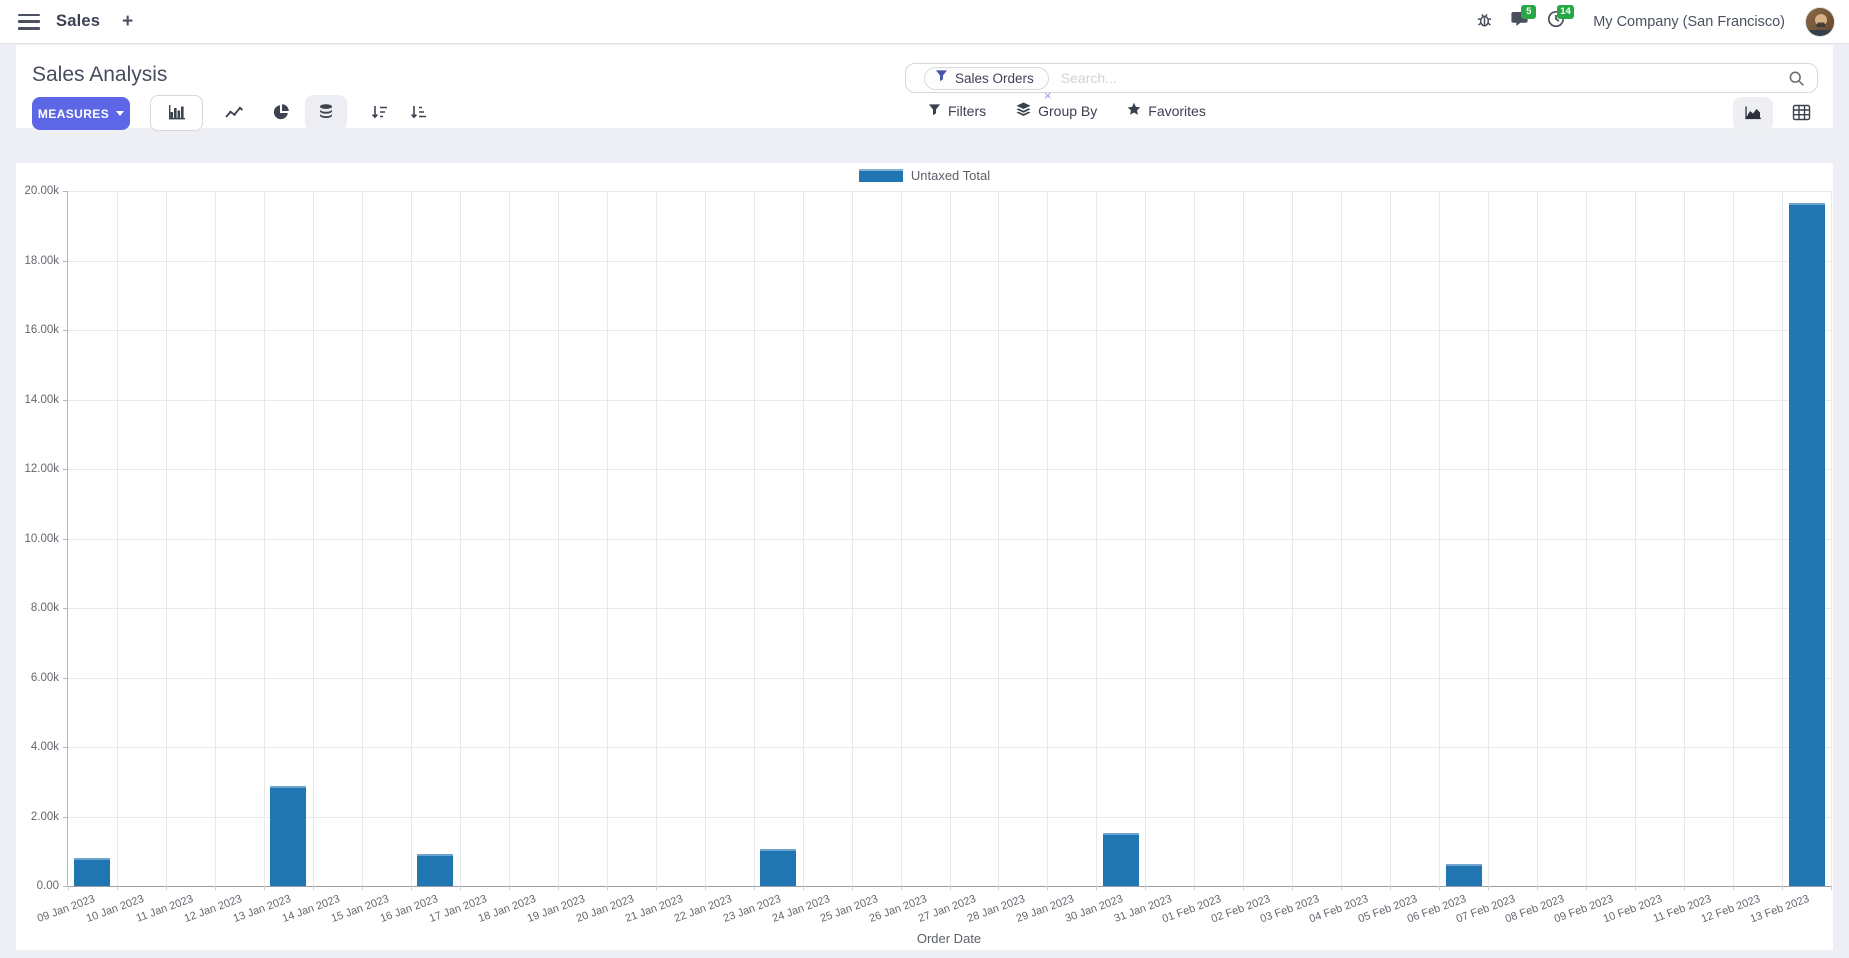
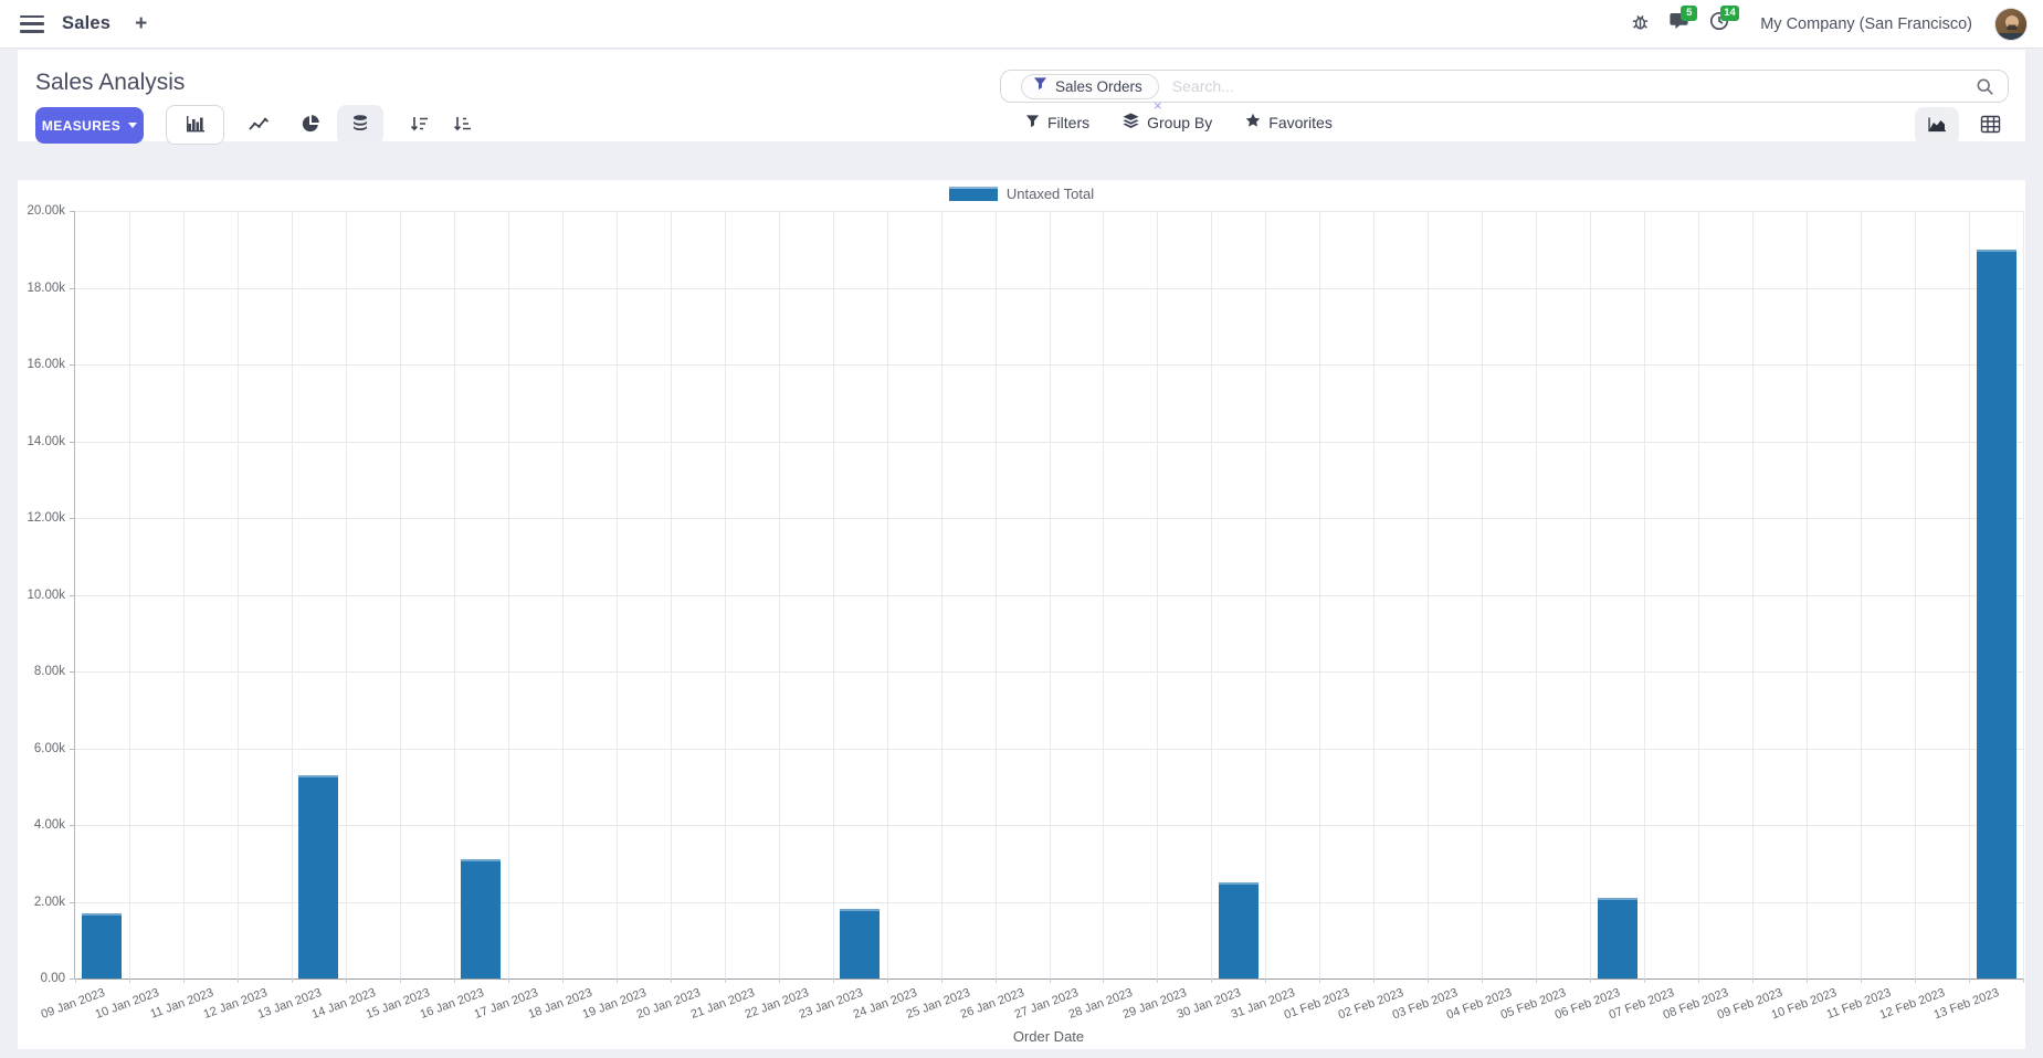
09 Jan 2023: 0.8k -> 1.7k
13 Jan 2023: 2.9k -> 5.3k
16 Jan 2023: 0.9k -> 3.1k
23 Jan 2023: 1.1k -> 1.8k
30 Jan 2023: 1.5k -> 2.5k
06 Feb 2023: 0.6k -> 2.1k
13 Feb 2023: 19.7k -> 19.0k
